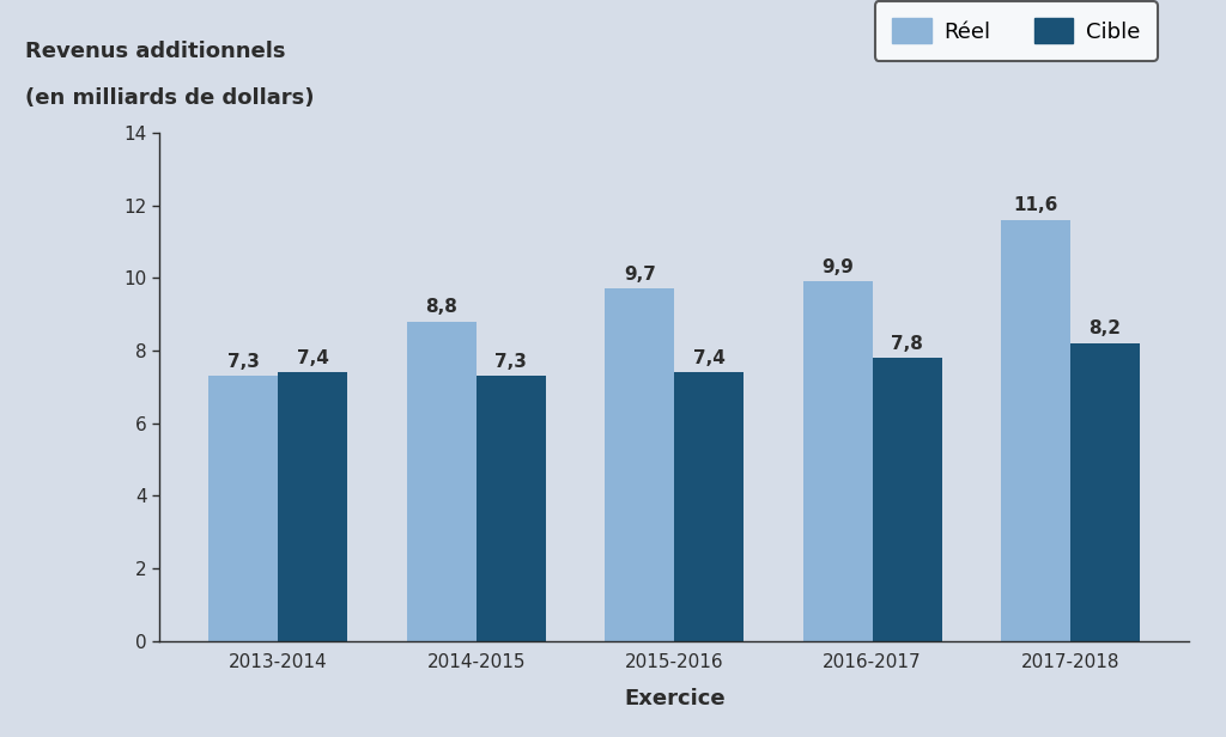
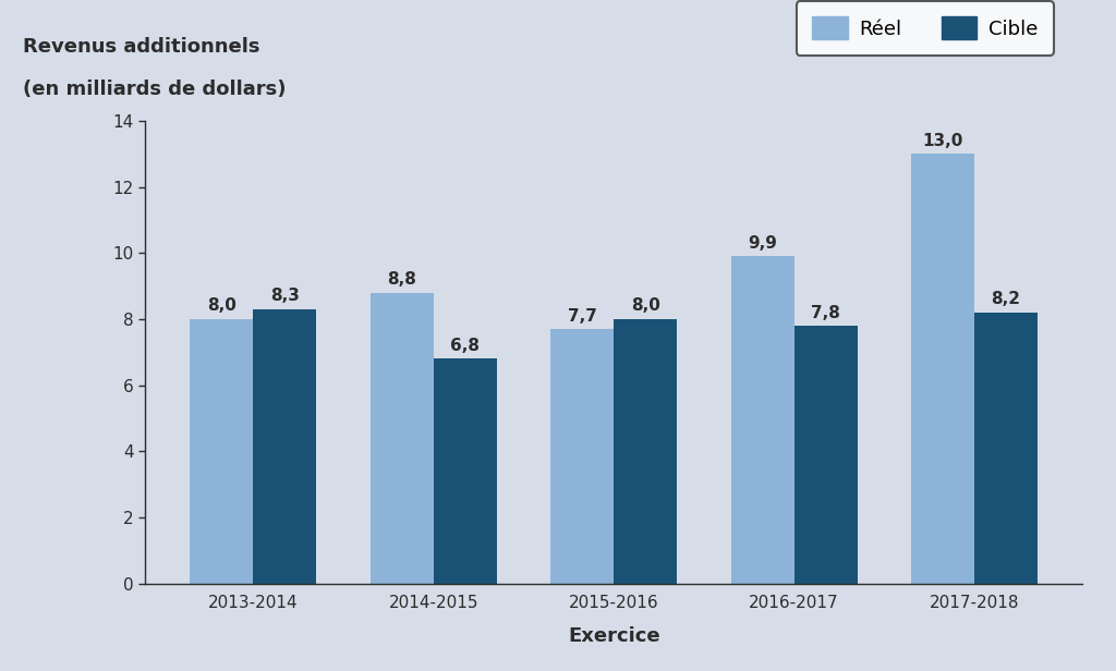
Réel/2013-2014: 7,3 -> 8,0
Cible/2013-2014: 7,4 -> 8,3
Cible/2014-2015: 7,3 -> 6,8
Réel/2015-2016: 9,7 -> 7,7
Cible/2015-2016: 7,4 -> 8,0
Réel/2017-2018: 11,6 -> 13,0
